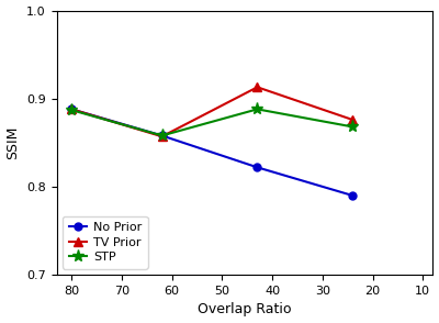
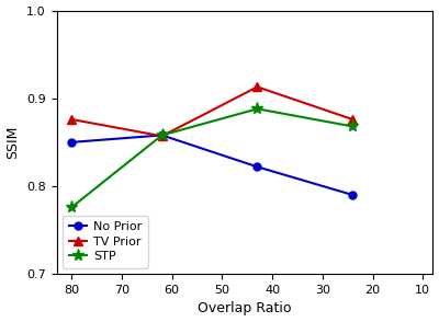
No Prior/80: 0.888 -> 0.850
TV Prior/80: 0.888 -> 0.876
STP/80: 0.887 -> 0.776
